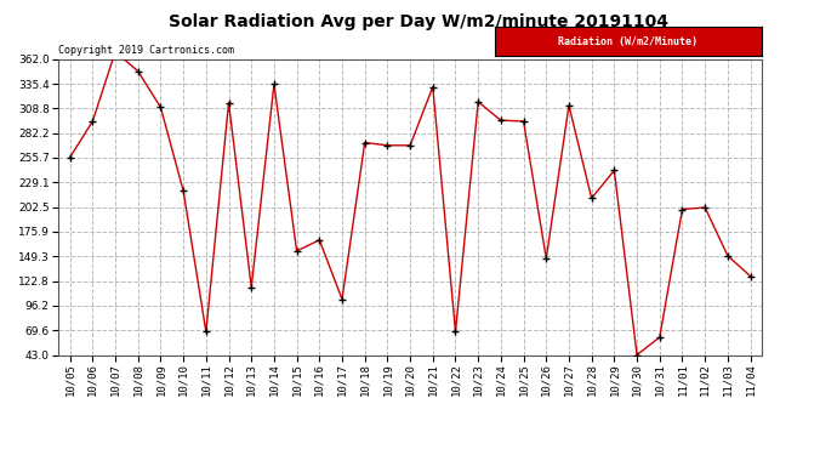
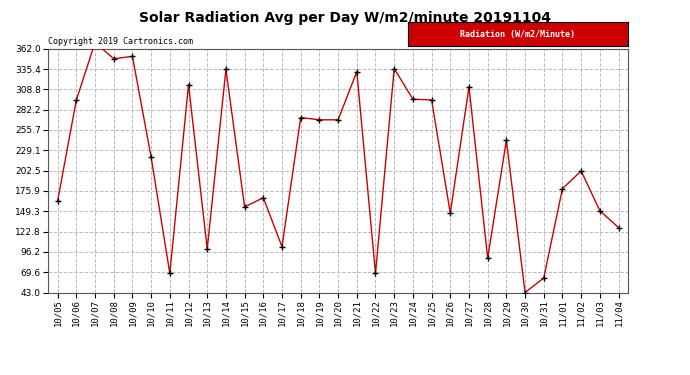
10/05: 256 -> 163
10/09: 310 -> 352
10/13: 116 -> 100
10/23: 316 -> 336
10/28: 212 -> 88
11/01: 200 -> 179
